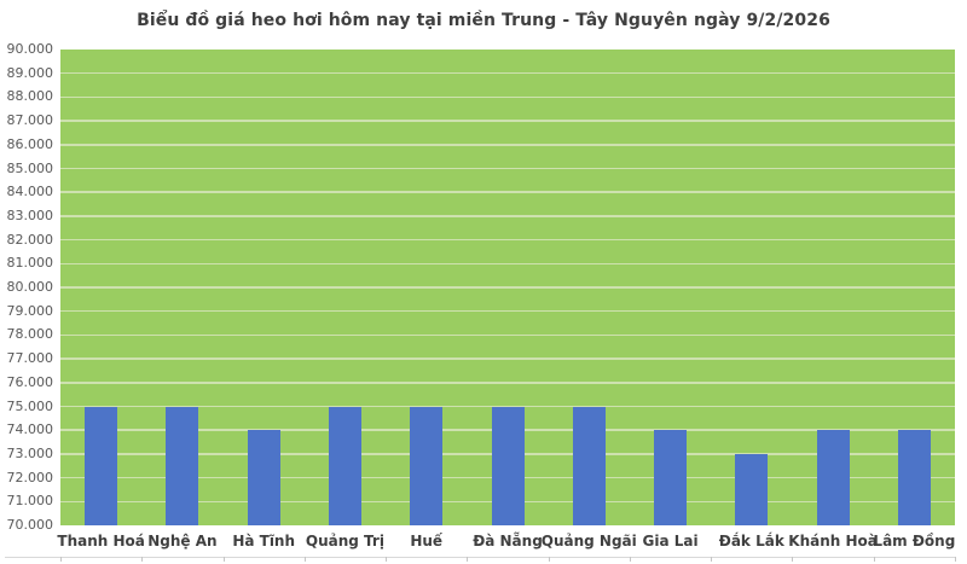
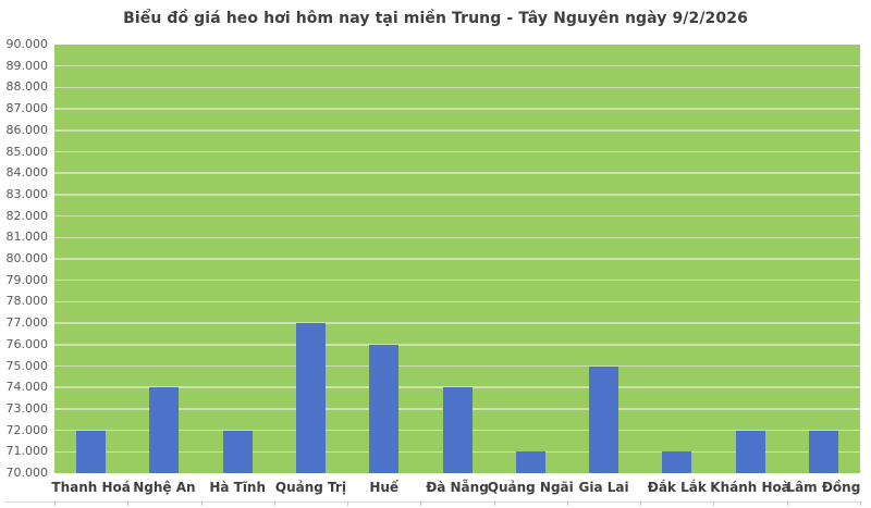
Thanh Hoá: 75000 -> 72000
Nghệ An: 75000 -> 74000
Hà Tĩnh: 74000 -> 72000
Quảng Trị: 75000 -> 77000
Huế: 75000 -> 76000
Đà Nẵng: 75000 -> 74000
Quảng Ngãi: 75000 -> 71000
Gia Lai: 74000 -> 75000
Đắk Lắk: 73000 -> 71000
Khánh Hoà: 74000 -> 72000
Lâm Đồng: 74000 -> 72000
